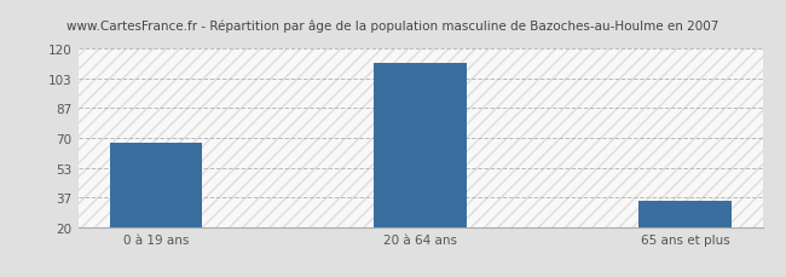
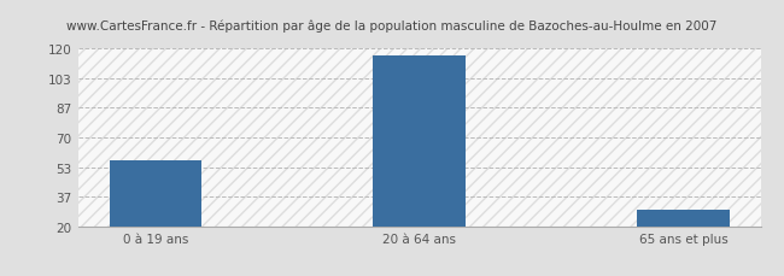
0 à 19 ans: 67 -> 57
20 à 64 ans: 112 -> 116
65 ans et plus: 35 -> 29
